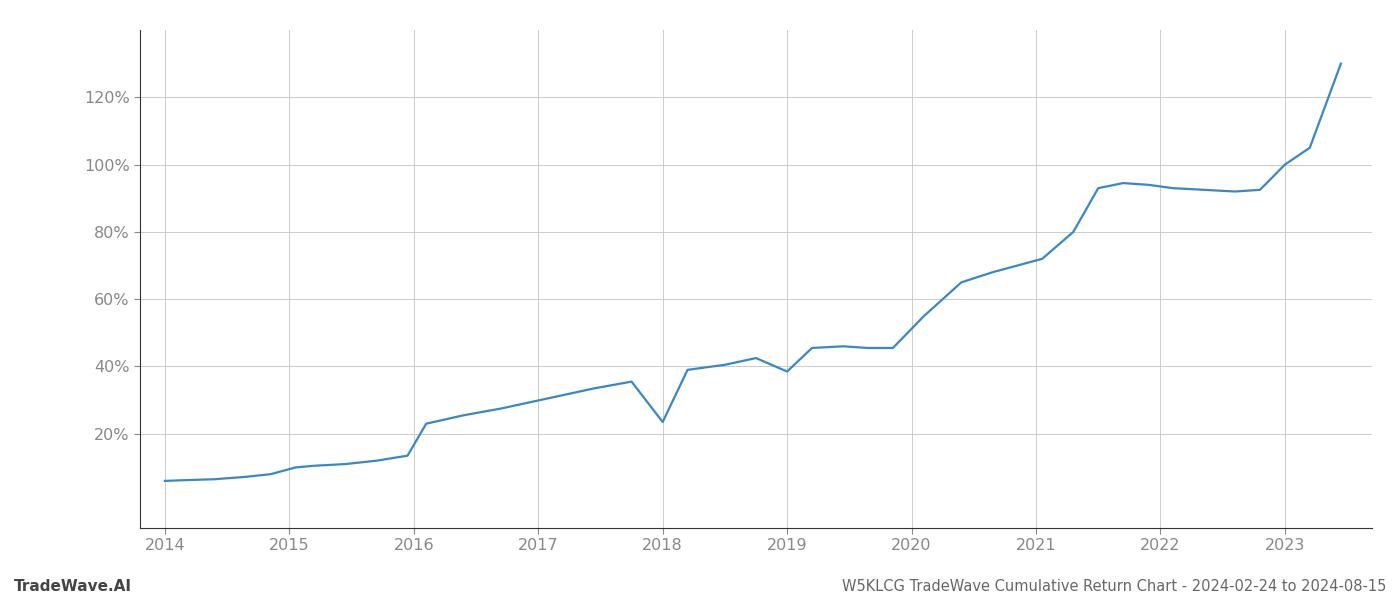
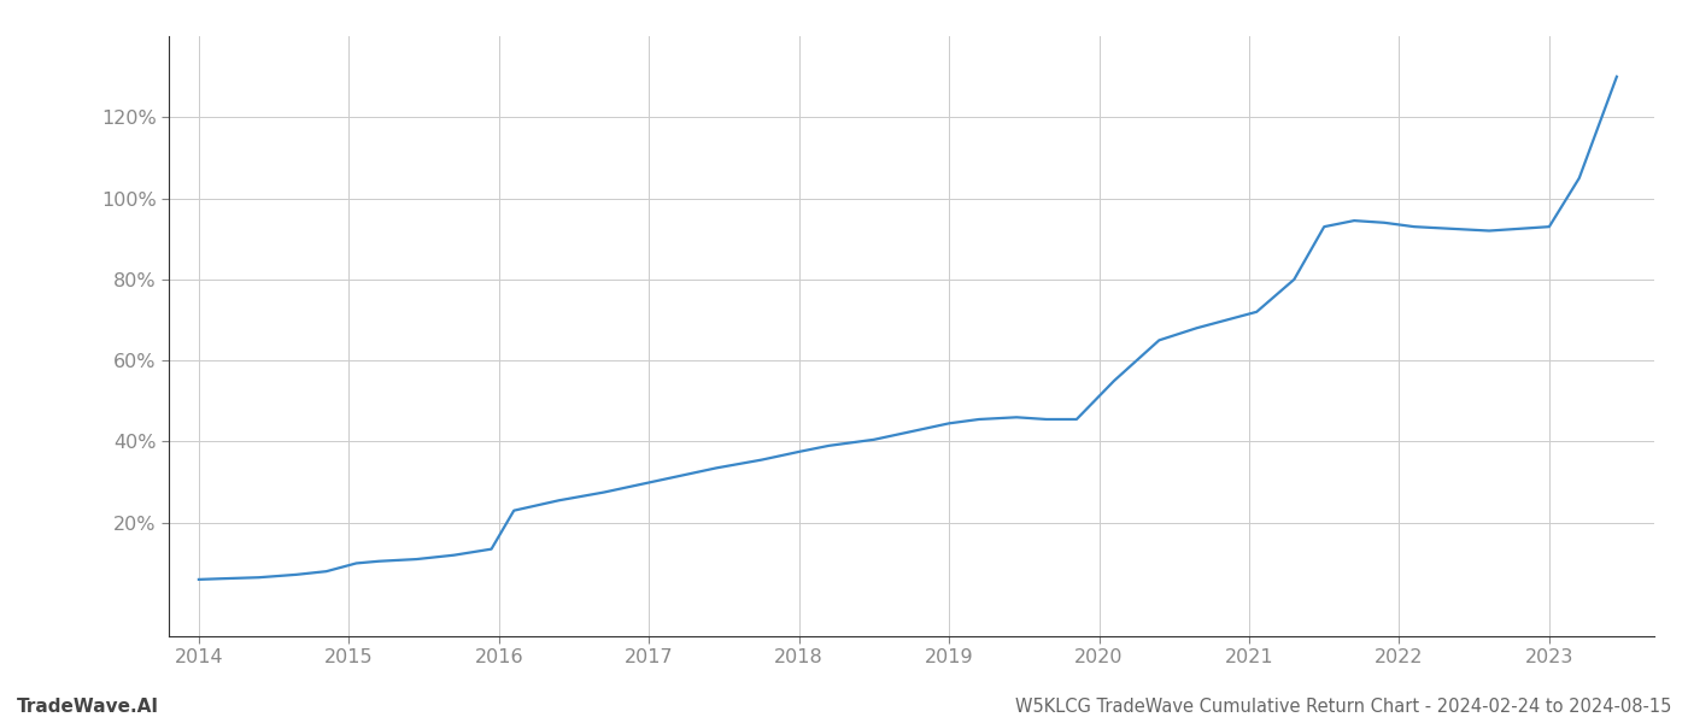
2018: 23.5% -> 37.5%
2019: 38.5% -> 44.5%
2023: 100.0% -> 93.0%
